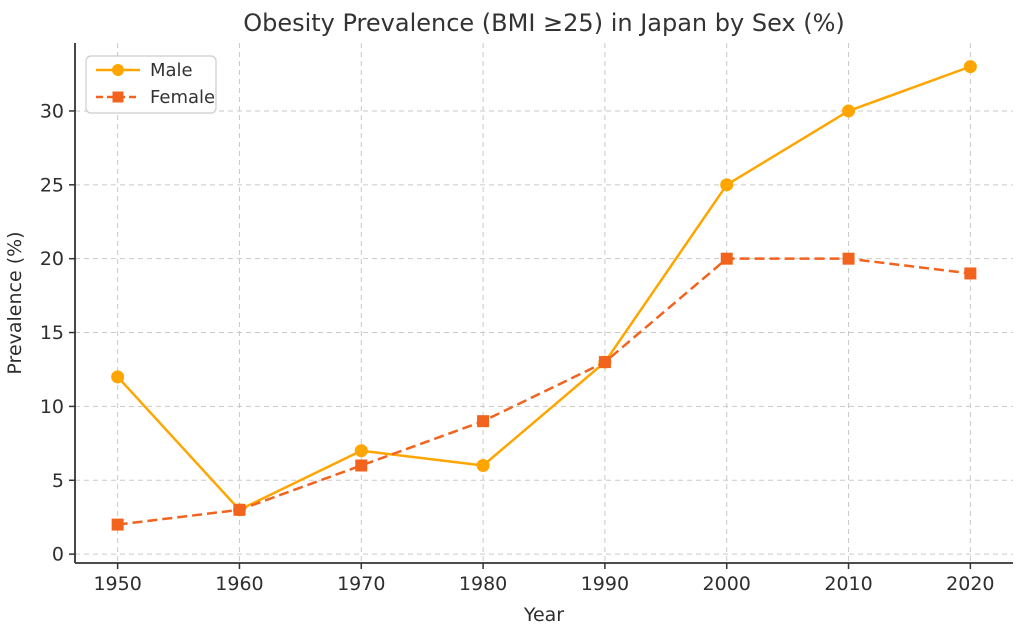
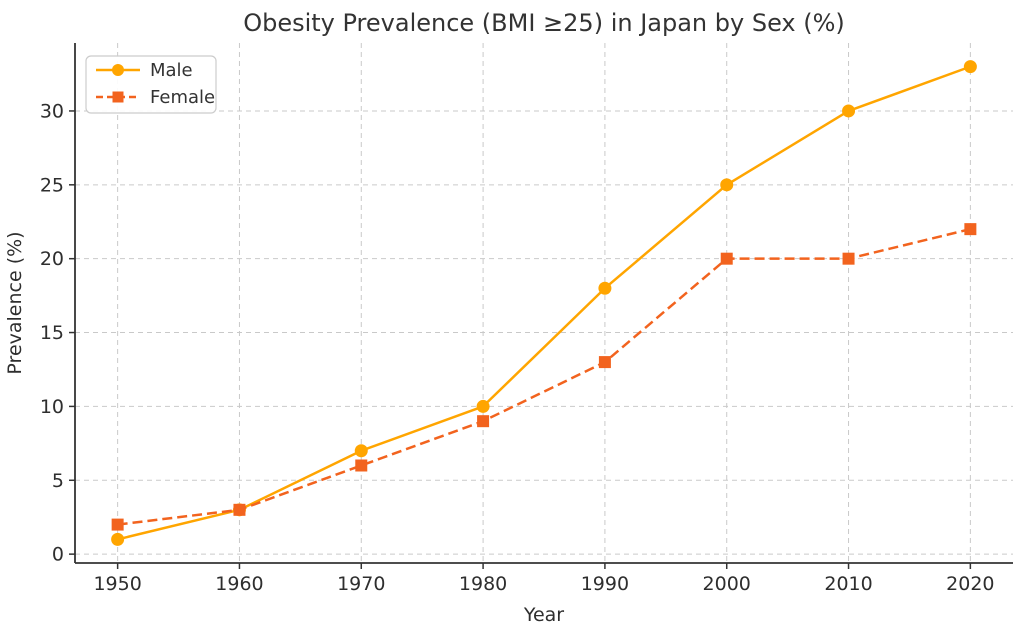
Male/1950: 12 -> 1
Male/1980: 6 -> 10
Male/1990: 13 -> 18
Female/2020: 19 -> 22
